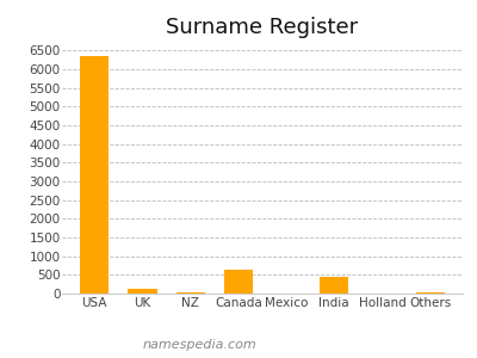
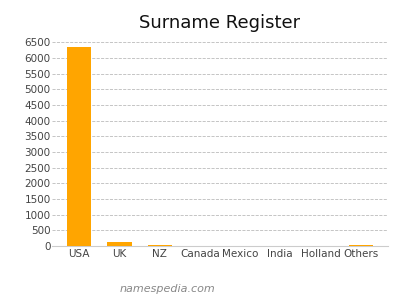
Canada: 650 -> 10
India: 450 -> 0
